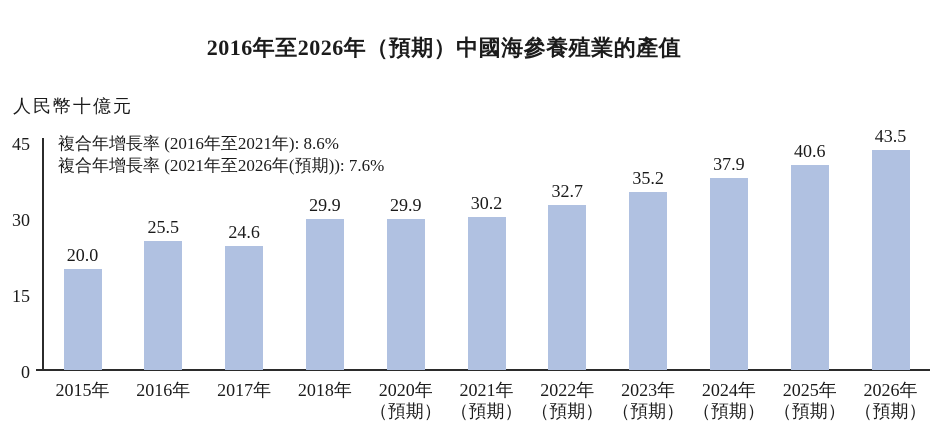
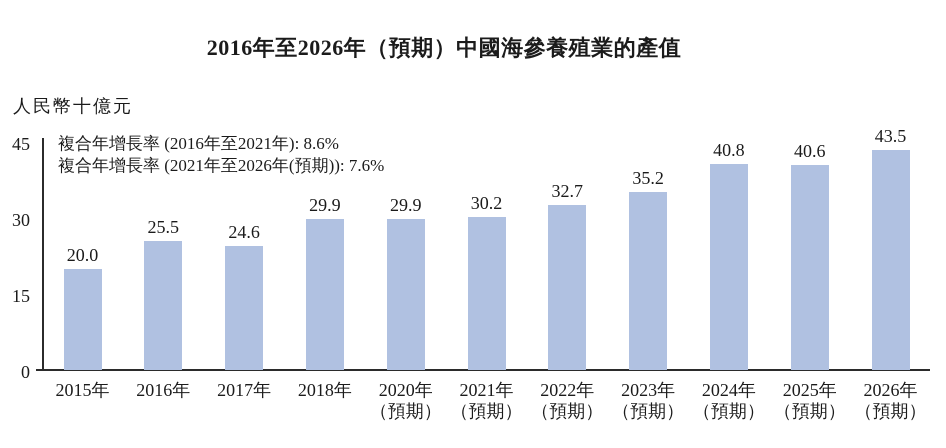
2024年: 37.9 -> 40.8
